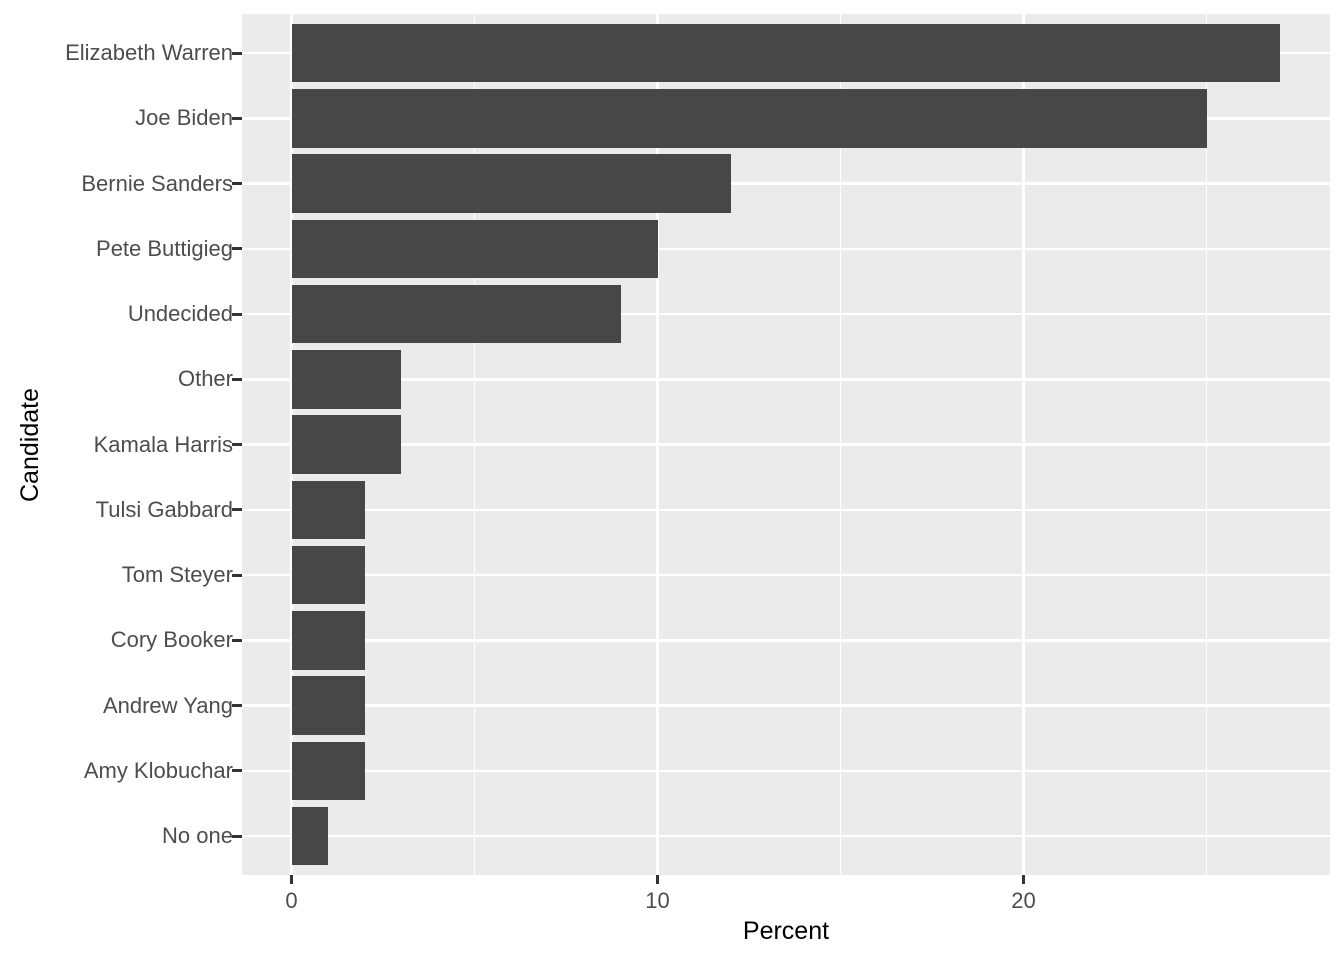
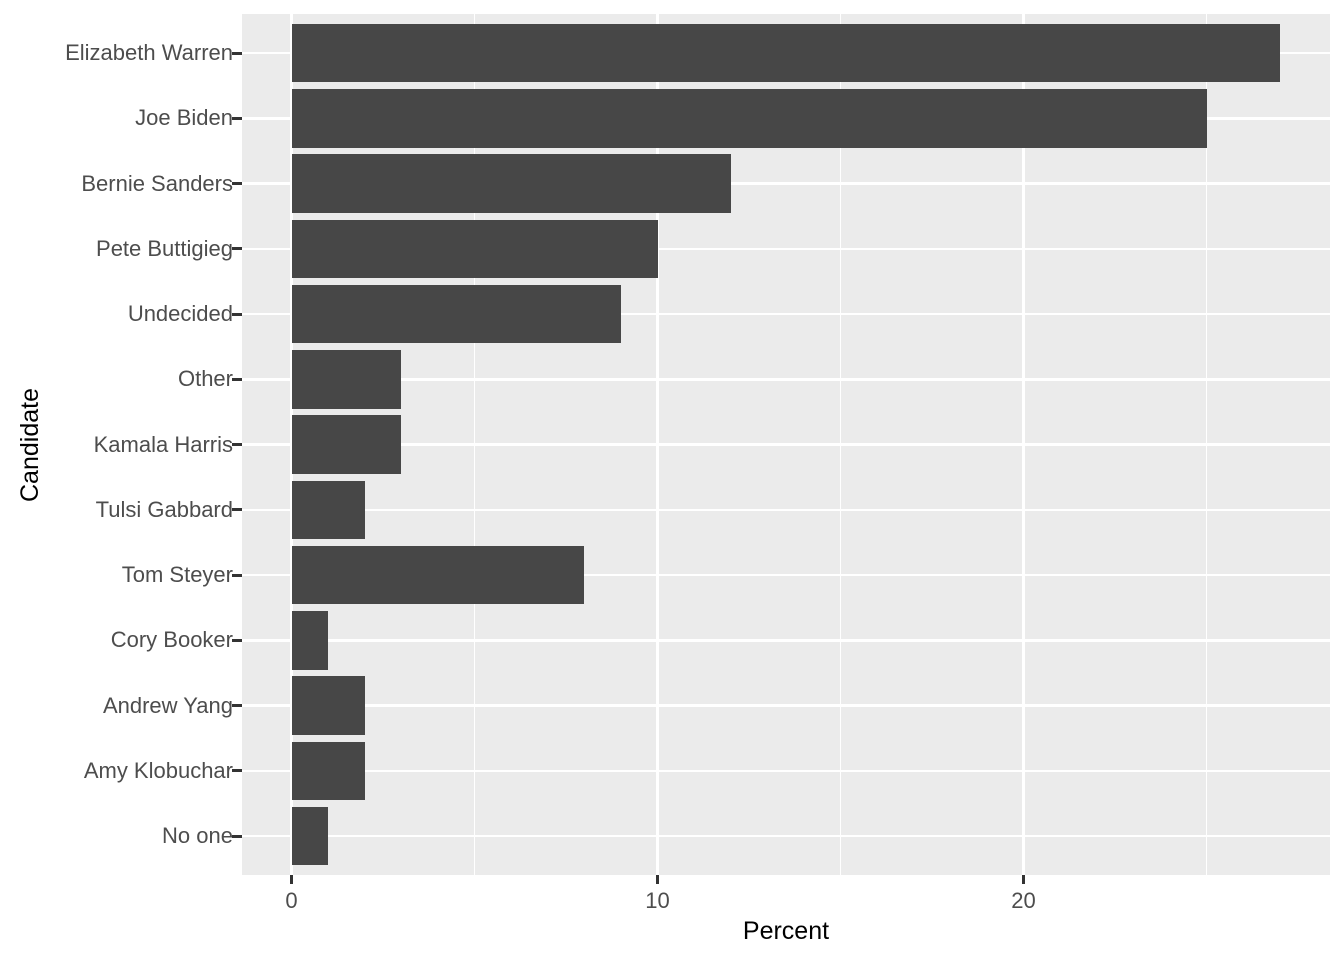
Tom Steyer: 2 -> 8
Cory Booker: 2 -> 1
